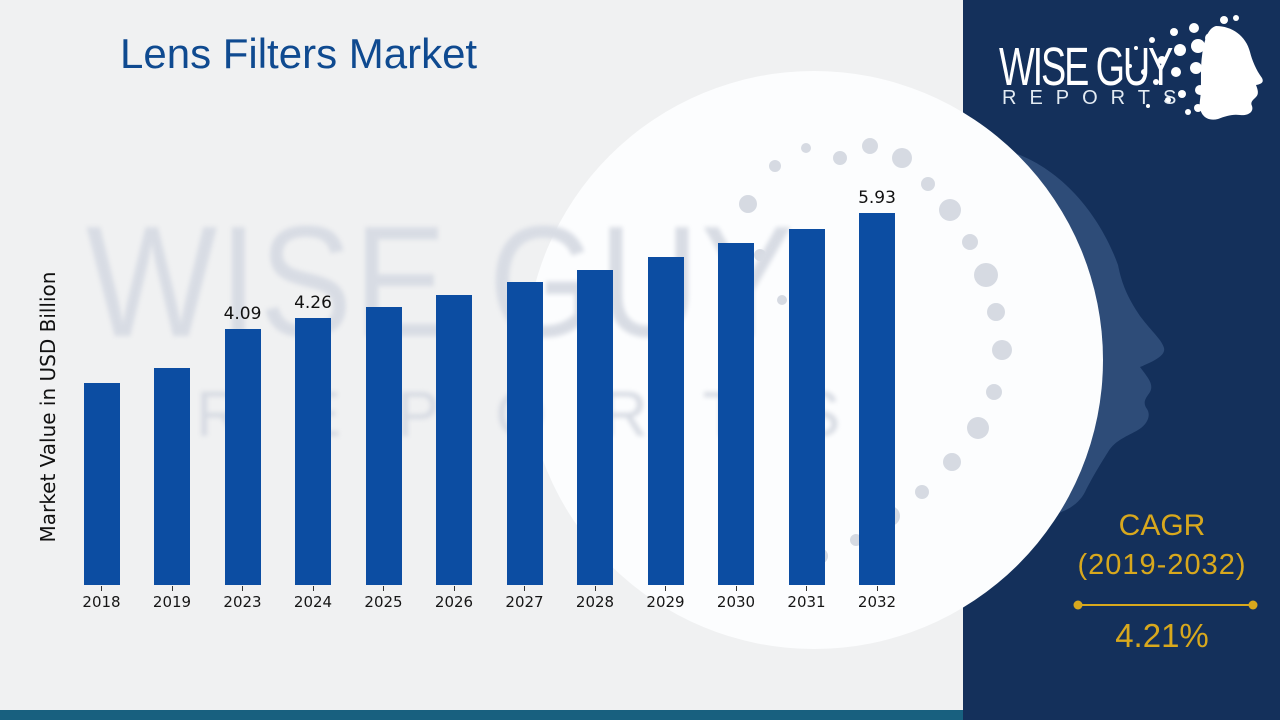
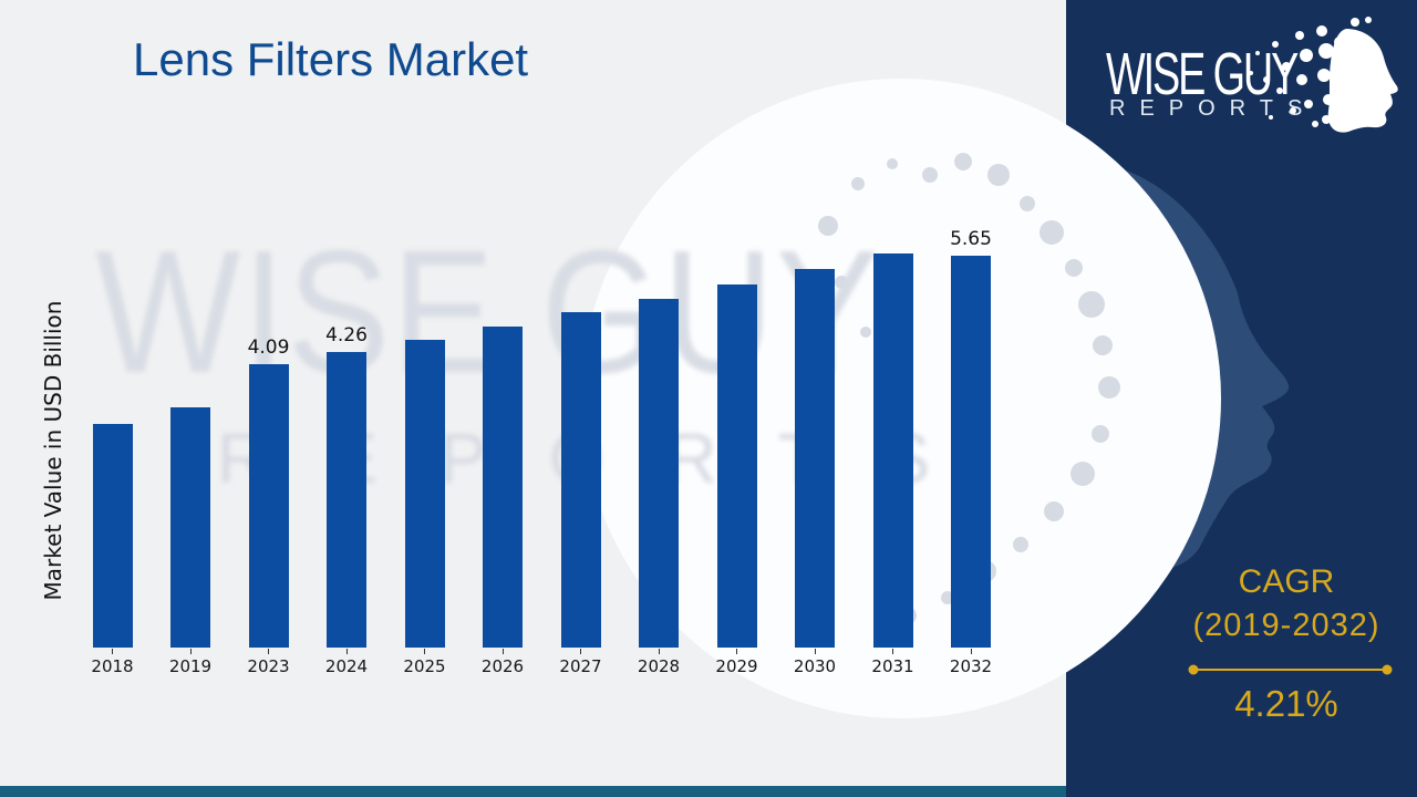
2032: 5.93 -> 5.65
